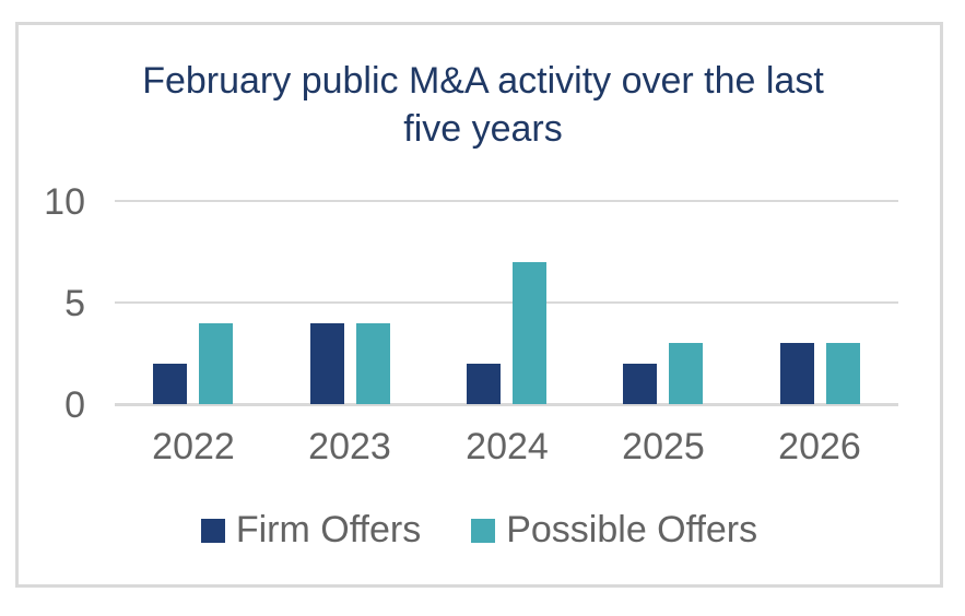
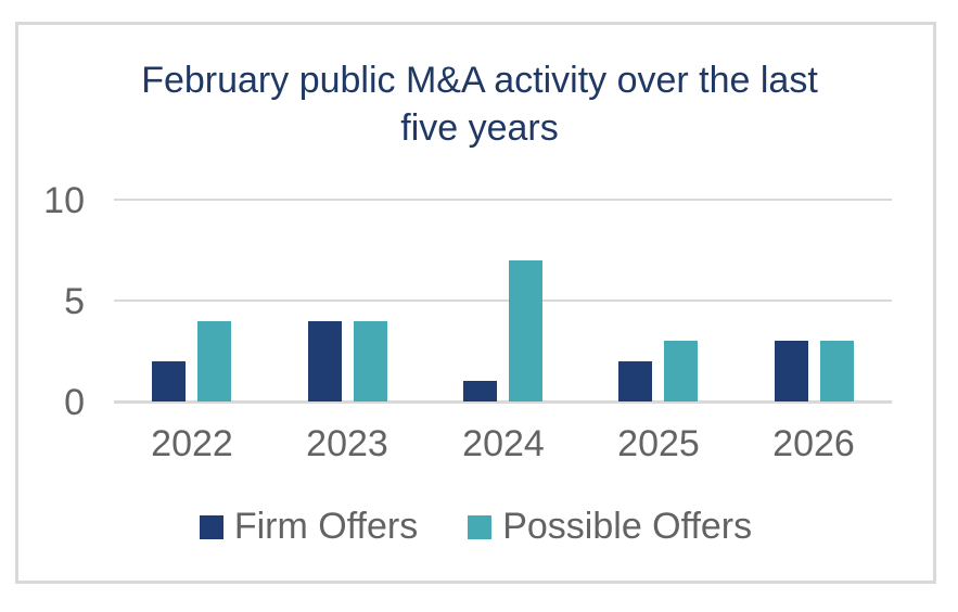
Firm Offers/2024: 2 -> 1
